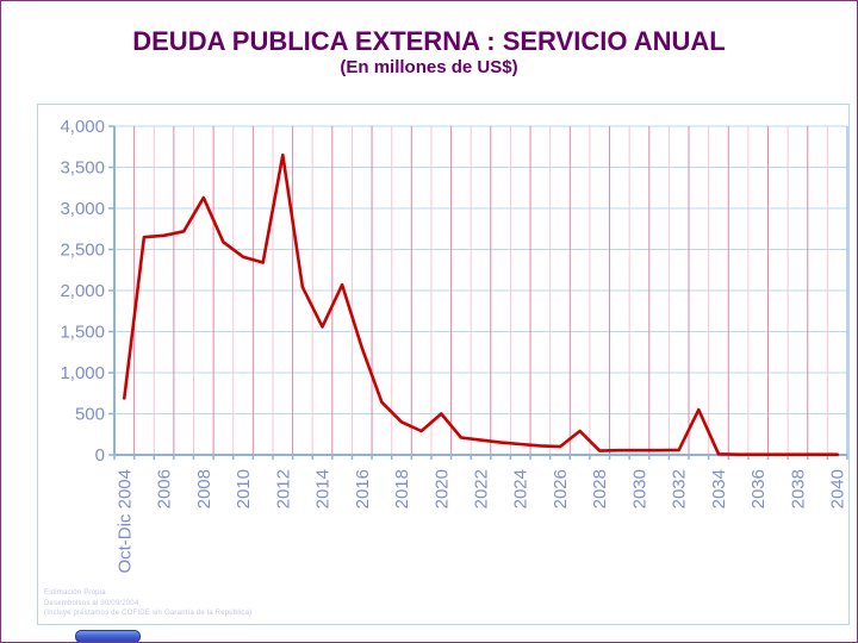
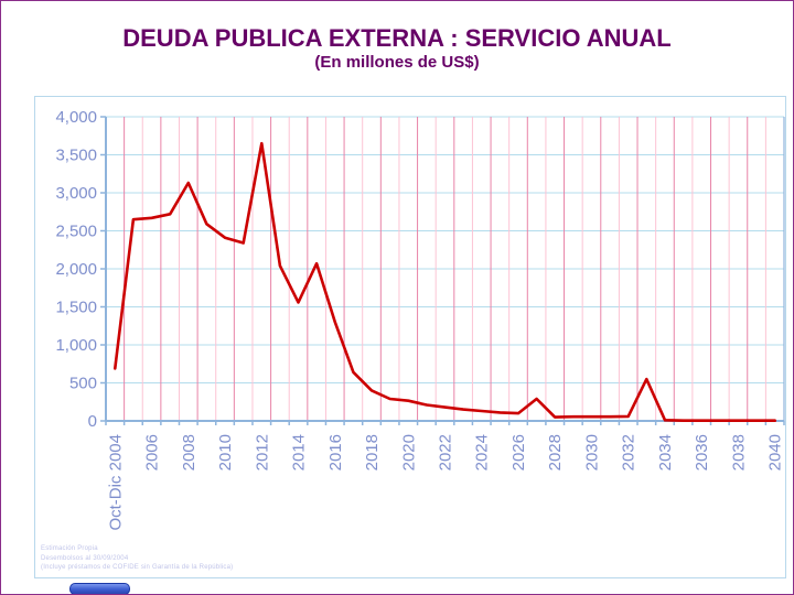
2020: 500 -> 300
